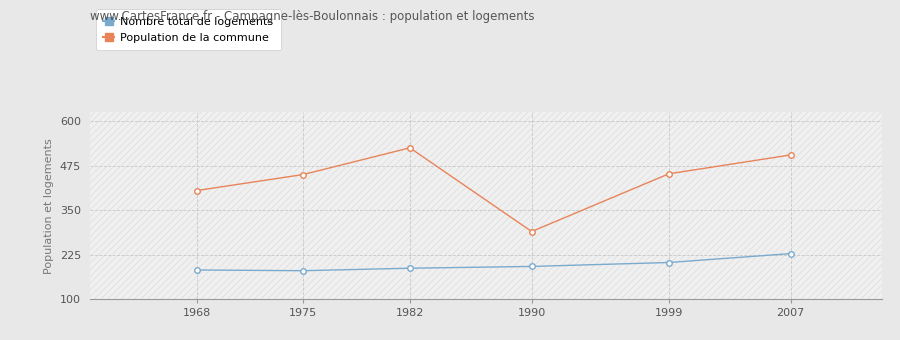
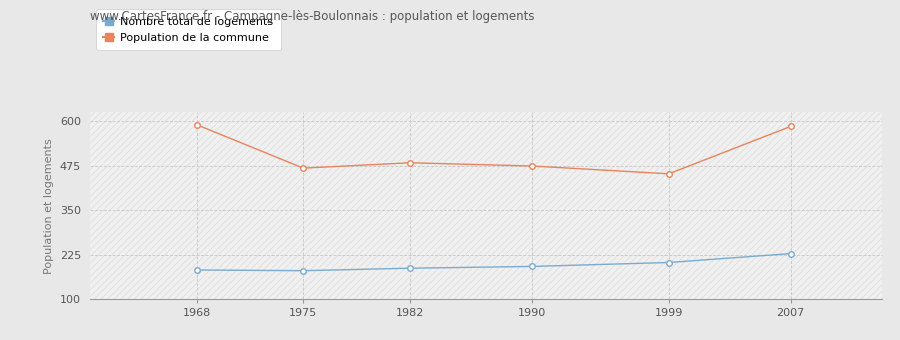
Population de la commune/1968: 405 -> 590
Population de la commune/1975: 450 -> 468
Population de la commune/1982: 525 -> 483
Population de la commune/1990: 290 -> 474
Population de la commune/2007: 505 -> 585
